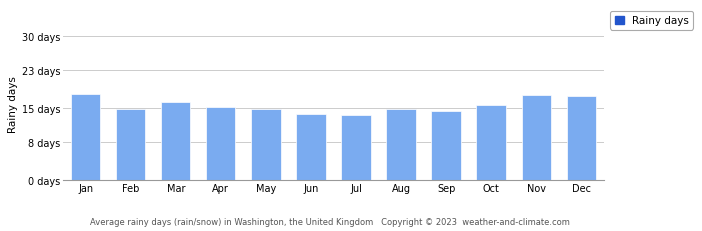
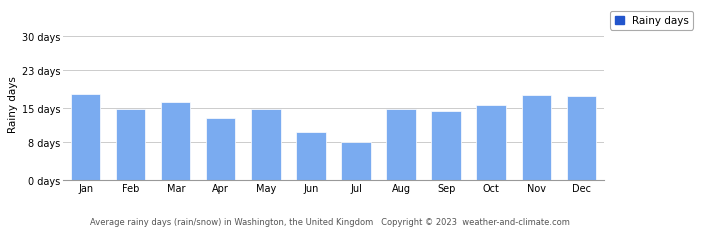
Apr: 15.2 days -> 13.0 days
Jun: 13.8 days -> 10.0 days
Jul: 13.5 days -> 8.0 days
